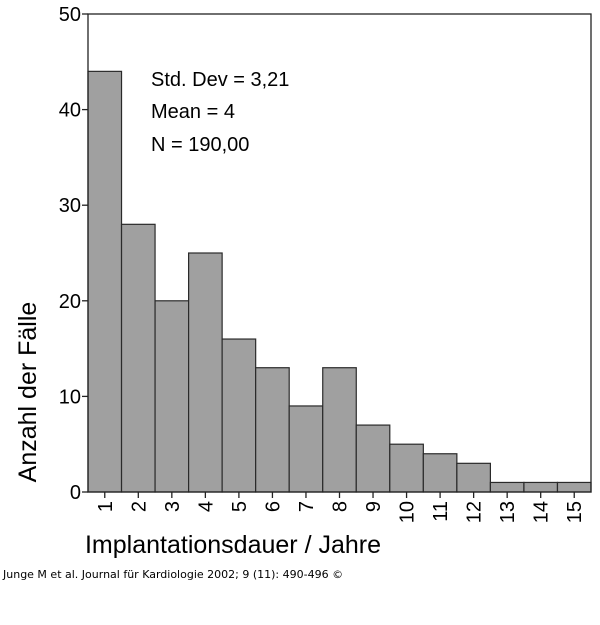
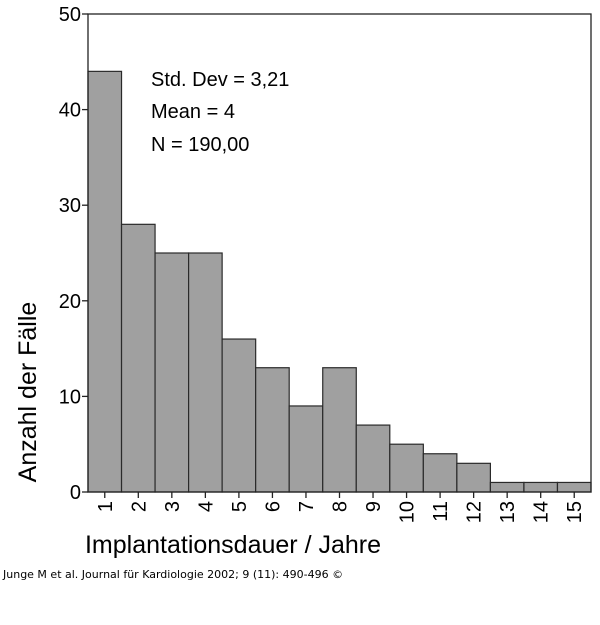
3: 20 -> 25
